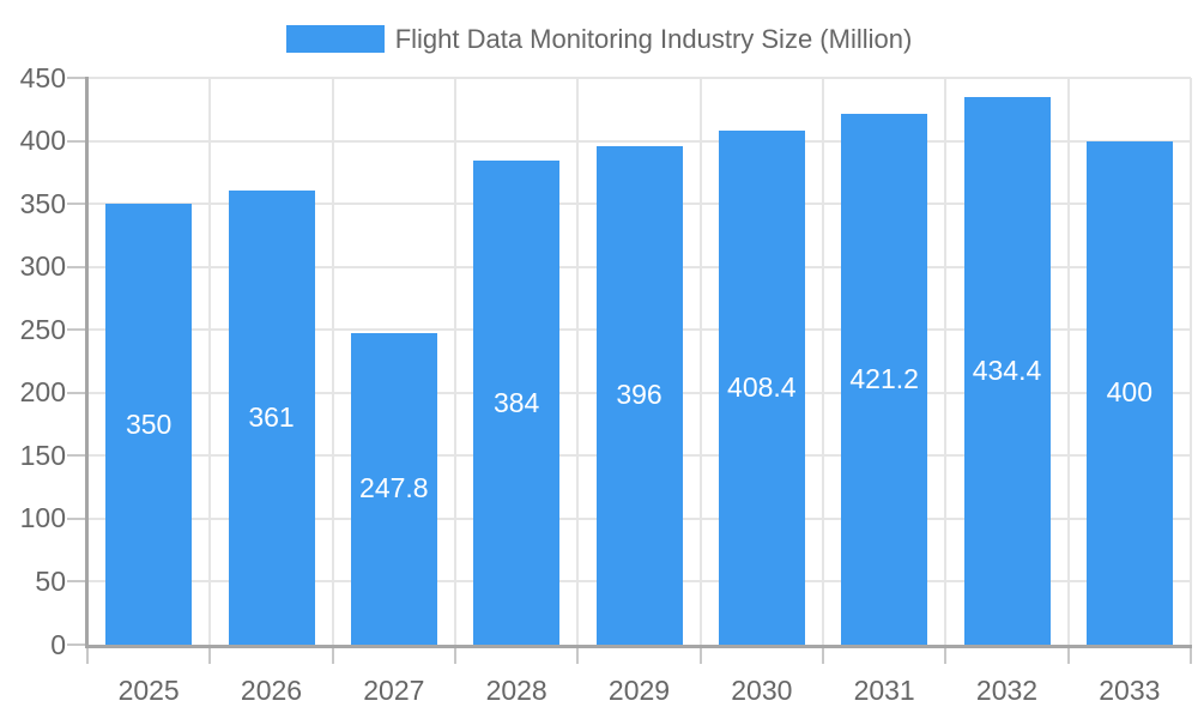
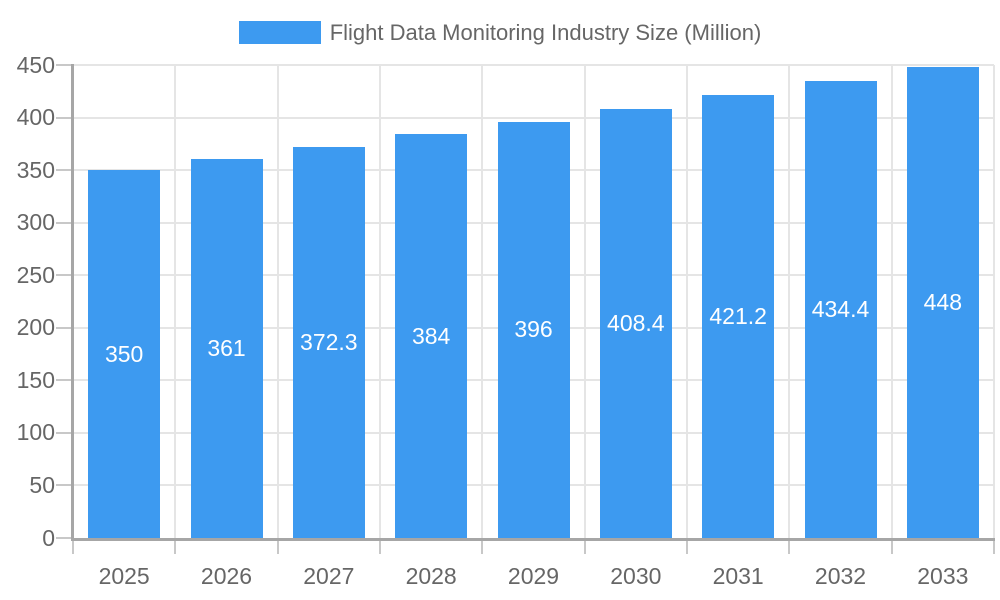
2027: 247.8 -> 372.3
2033: 400 -> 448
